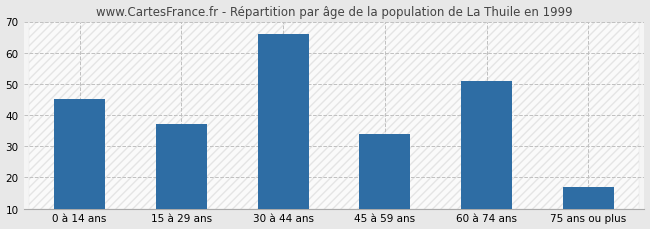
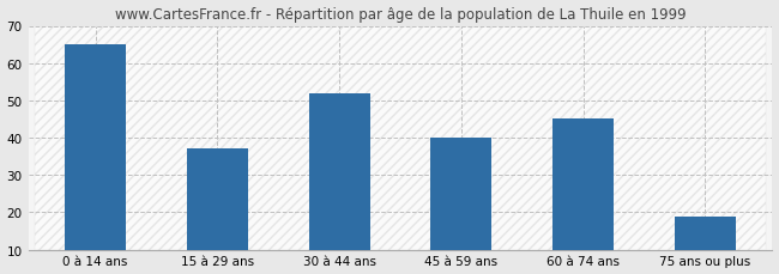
0 à 14 ans: 45 -> 65
30 à 44 ans: 66 -> 52
45 à 59 ans: 34 -> 40
60 à 74 ans: 51 -> 45
75 ans ou plus: 17 -> 19
